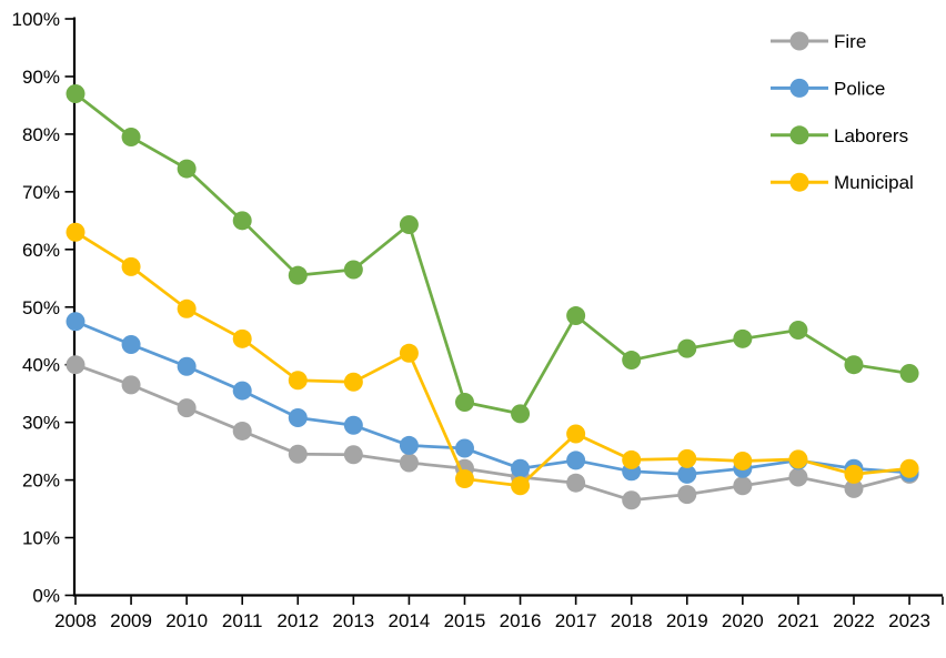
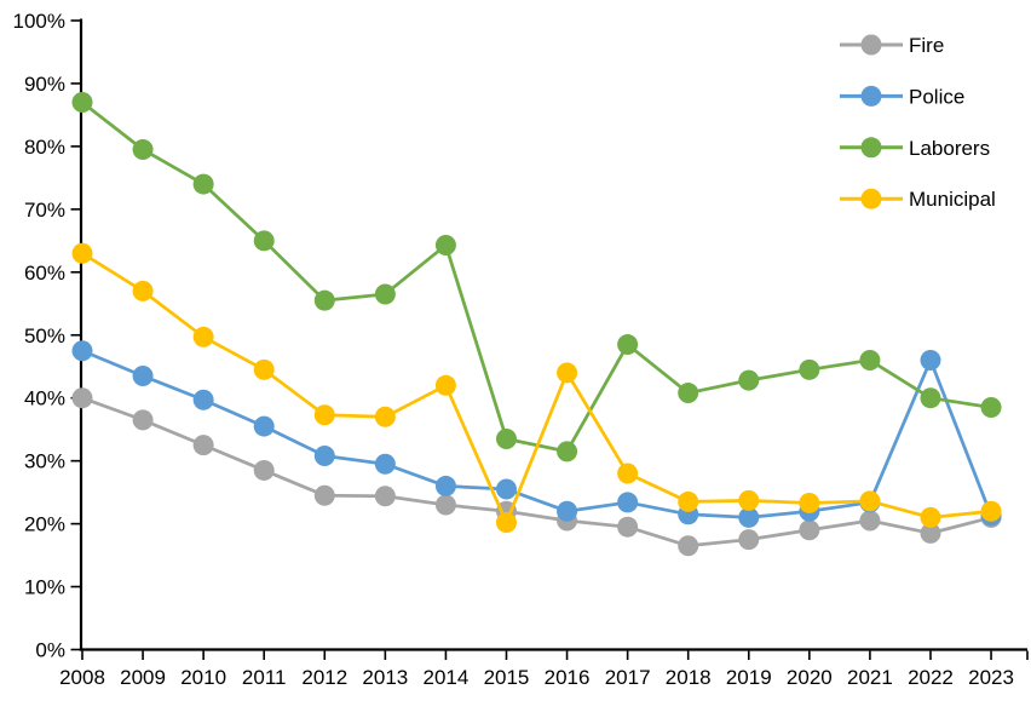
Municipal/2016: 19% -> 44%
Police/2022: 22% -> 46%
